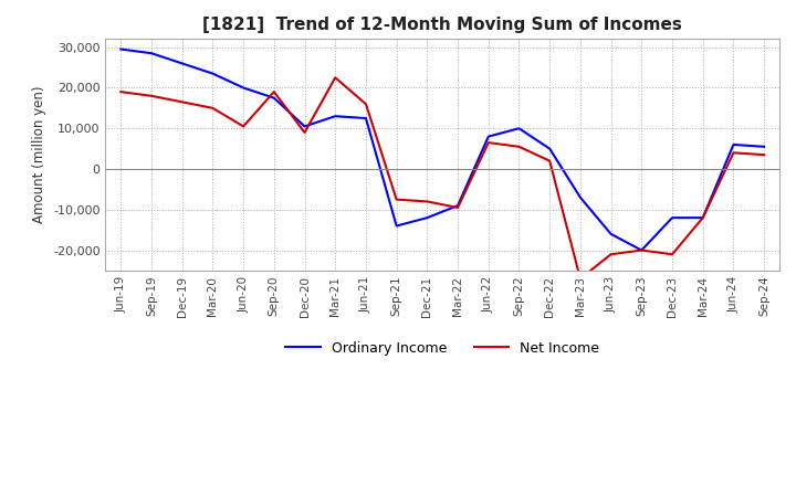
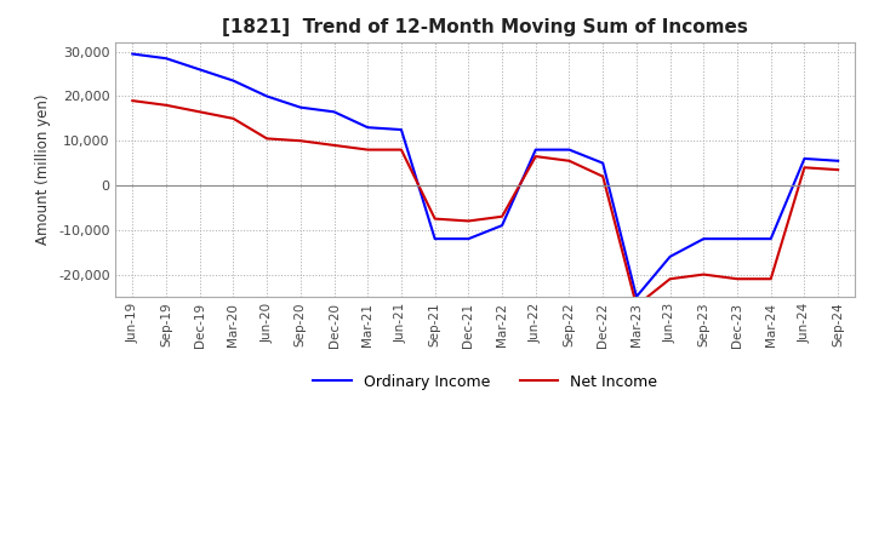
Net Income/Sep-20: 19,000 -> 10,000
Ordinary Income/Dec-20: 10,500 -> 16,500
Net Income/Mar-21: 22,500 -> 8,000
Net Income/Jun-21: 16,000 -> 8,000
Ordinary Income/Sep-21: -14,000 -> -12,000
Net Income/Mar-22: -9,500 -> -7,000
Ordinary Income/Sep-22: 10,000 -> 8,000
Ordinary Income/Mar-23: -7,000 -> -25,000
Ordinary Income/Sep-23: -20,000 -> -12,000
Net Income/Mar-24: -12,000 -> -21,000
